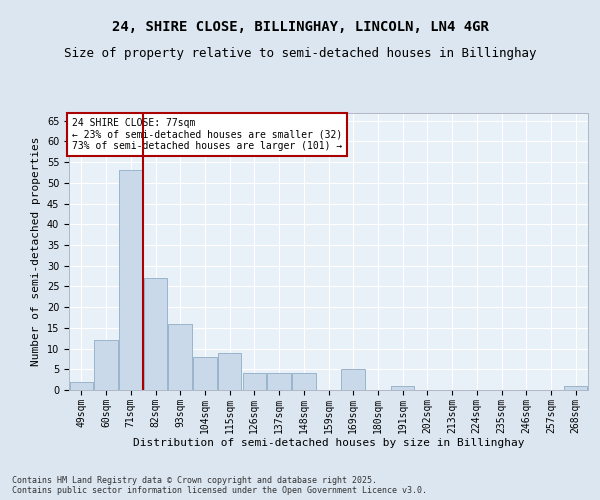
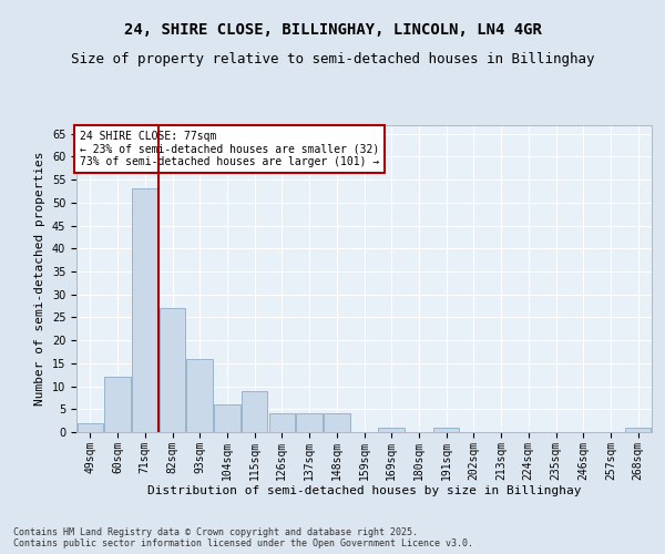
104sqm: 8 -> 6
169sqm: 5 -> 1
